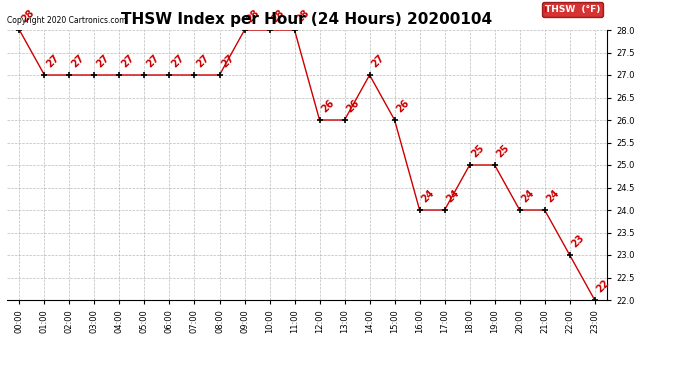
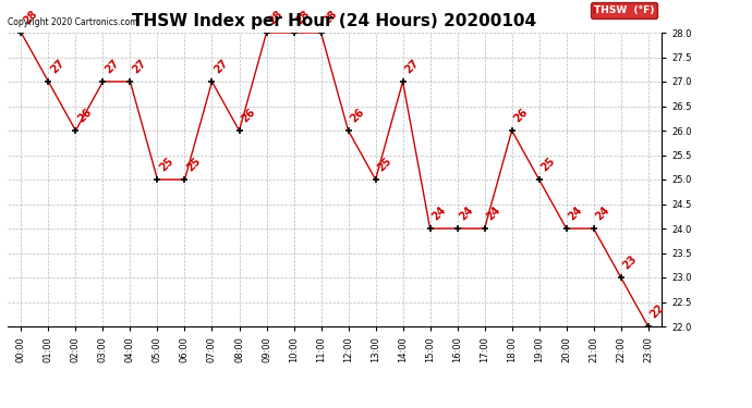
02:00: 27 -> 26
05:00: 27 -> 25
06:00: 27 -> 25
08:00: 27 -> 26
13:00: 26 -> 25
15:00: 26 -> 24
18:00: 25 -> 26
